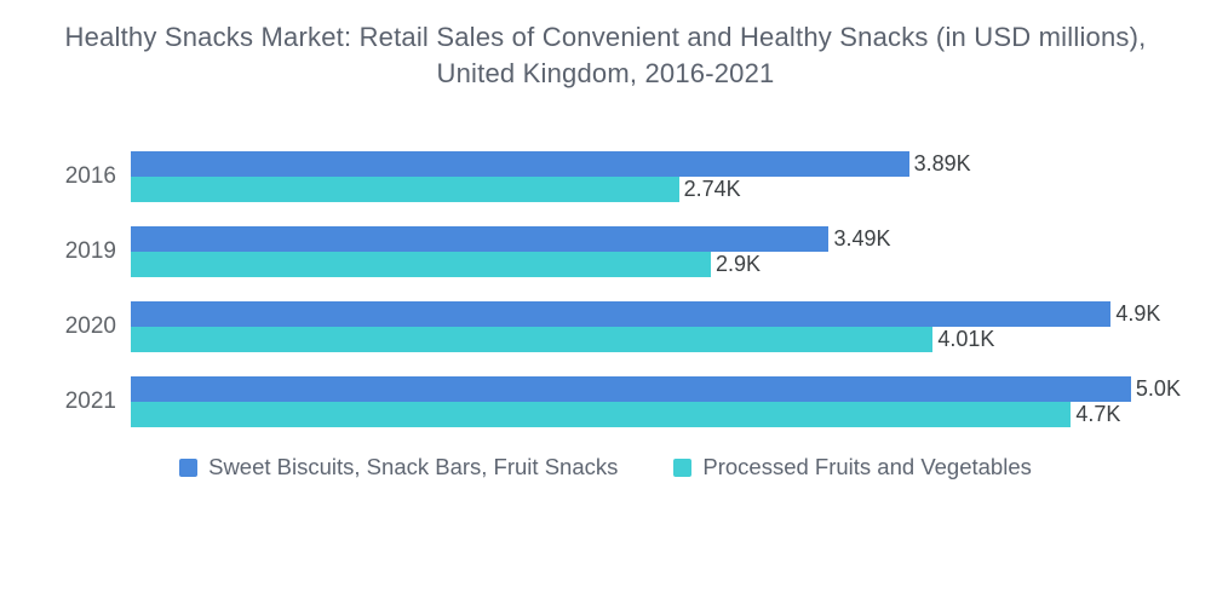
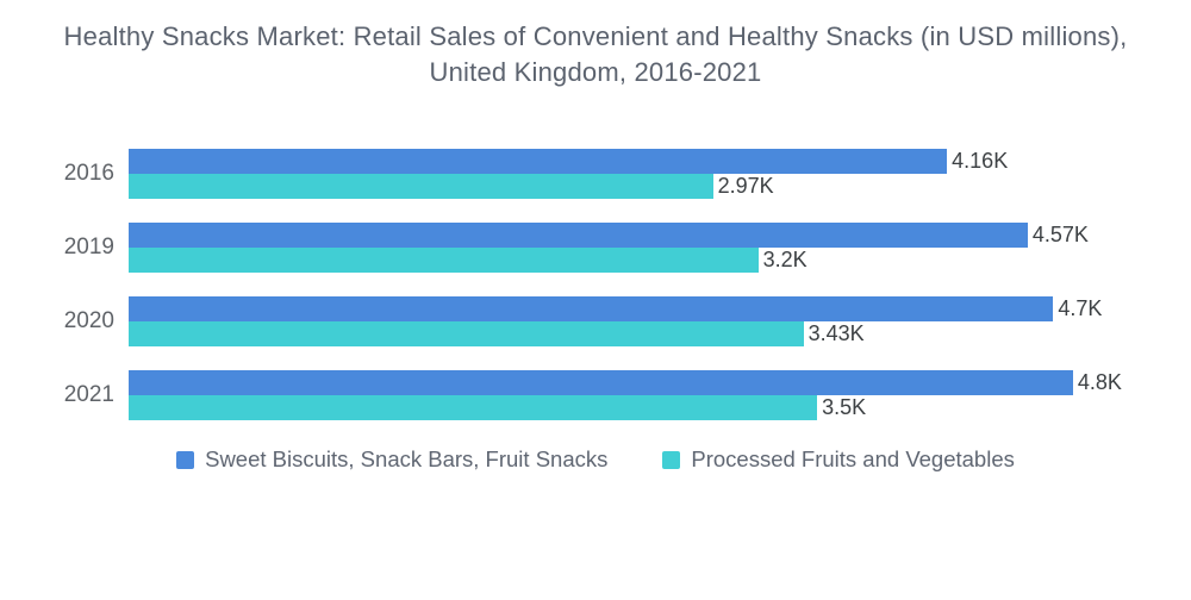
Sweet Biscuits, Snack Bars, Fruit Snacks/2016: 3.89K -> 4.16K
Processed Fruits and Vegetables/2016: 2.74K -> 2.97K
Sweet Biscuits, Snack Bars, Fruit Snacks/2019: 3.49K -> 4.57K
Processed Fruits and Vegetables/2019: 2.9K -> 3.2K
Sweet Biscuits, Snack Bars, Fruit Snacks/2020: 4.9K -> 4.7K
Processed Fruits and Vegetables/2020: 4.01K -> 3.43K
Sweet Biscuits, Snack Bars, Fruit Snacks/2021: 5.0K -> 4.8K
Processed Fruits and Vegetables/2021: 4.7K -> 3.5K
